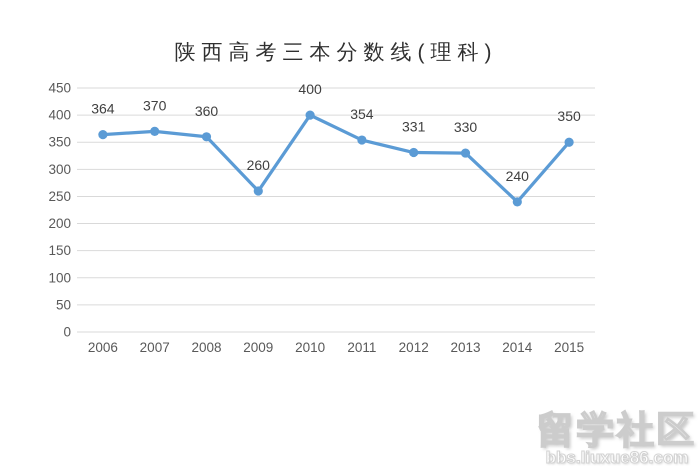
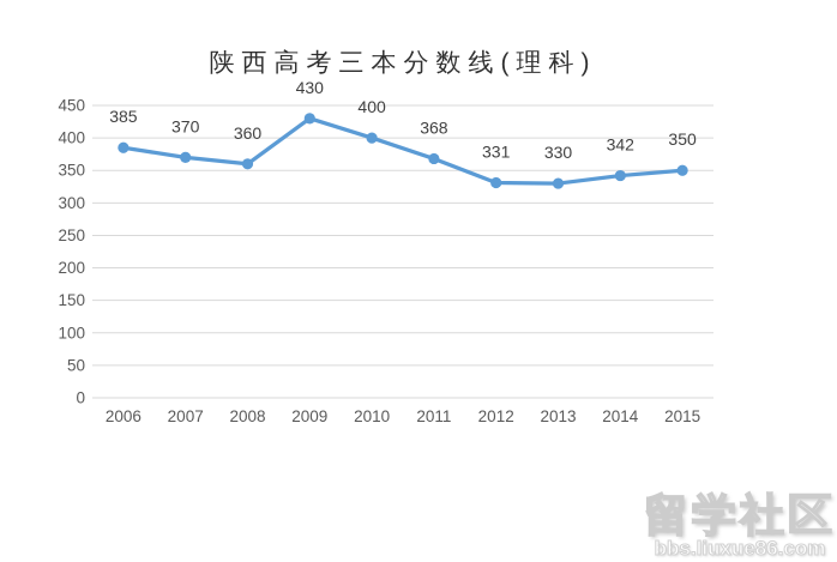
2006: 364 -> 385
2009: 260 -> 430
2011: 354 -> 368
2014: 240 -> 342
